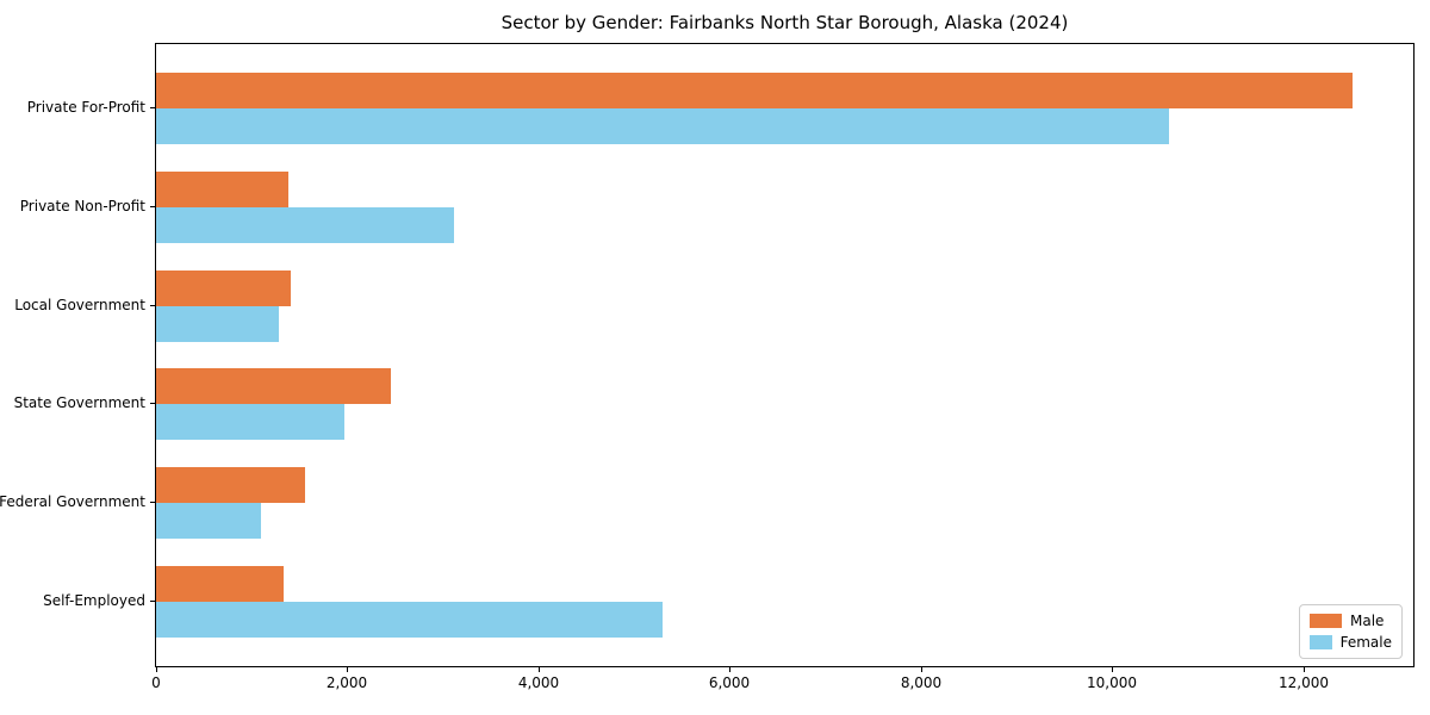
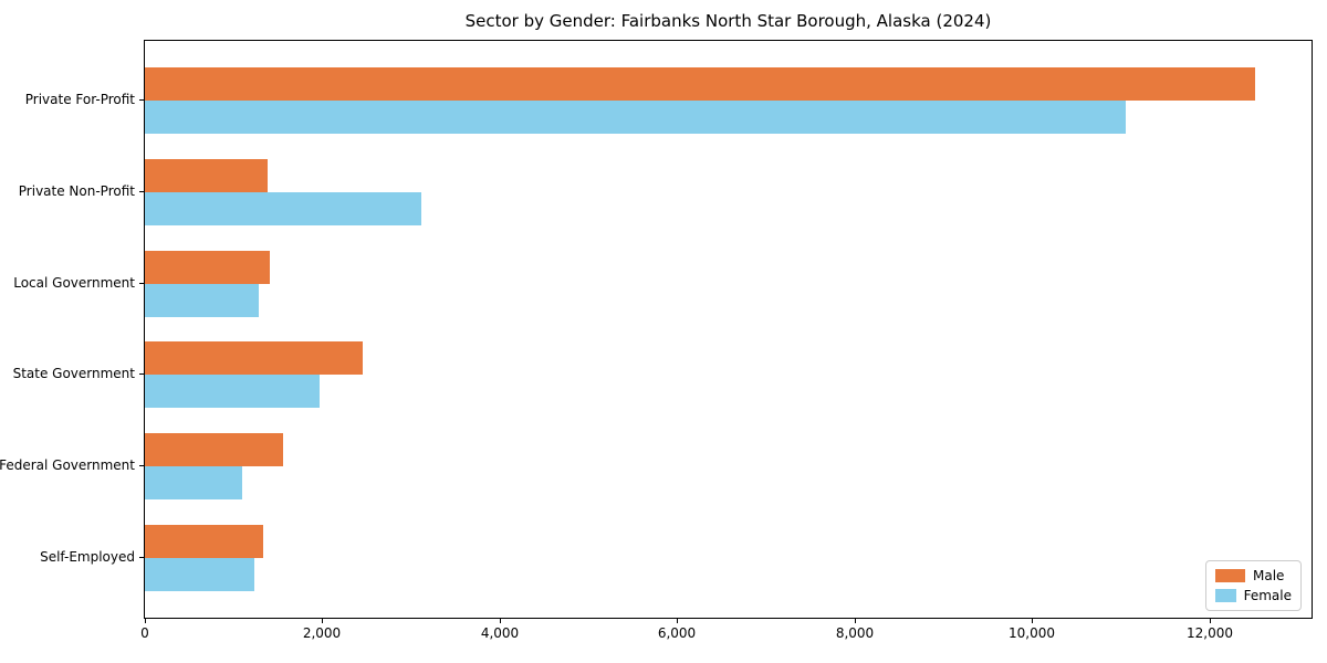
Female/Private For-Profit: 10600 -> 11000
Female/Self-Employed: 5300 -> 1200
